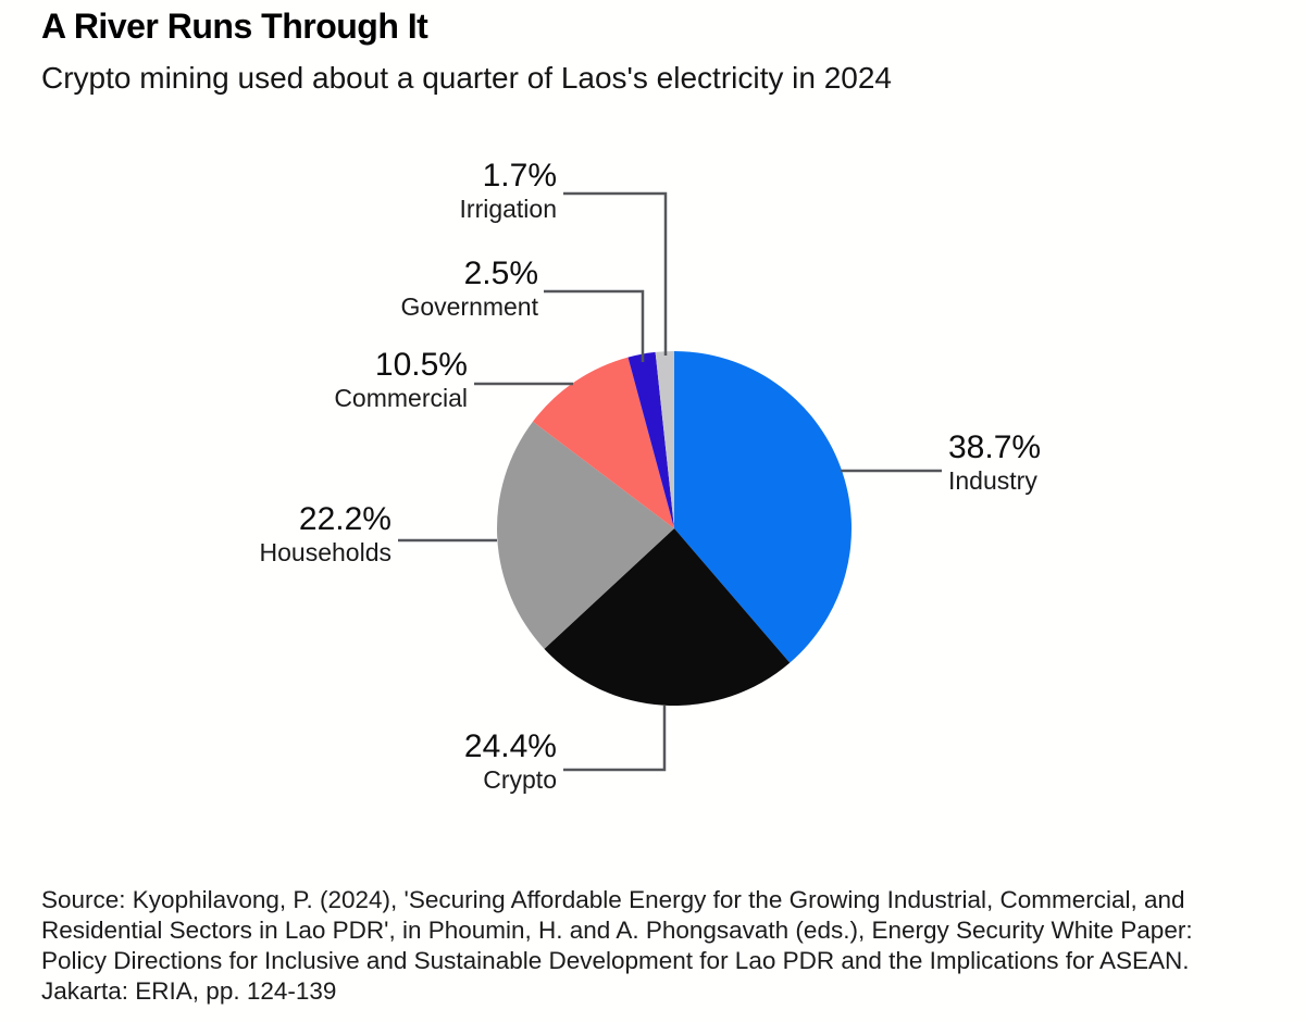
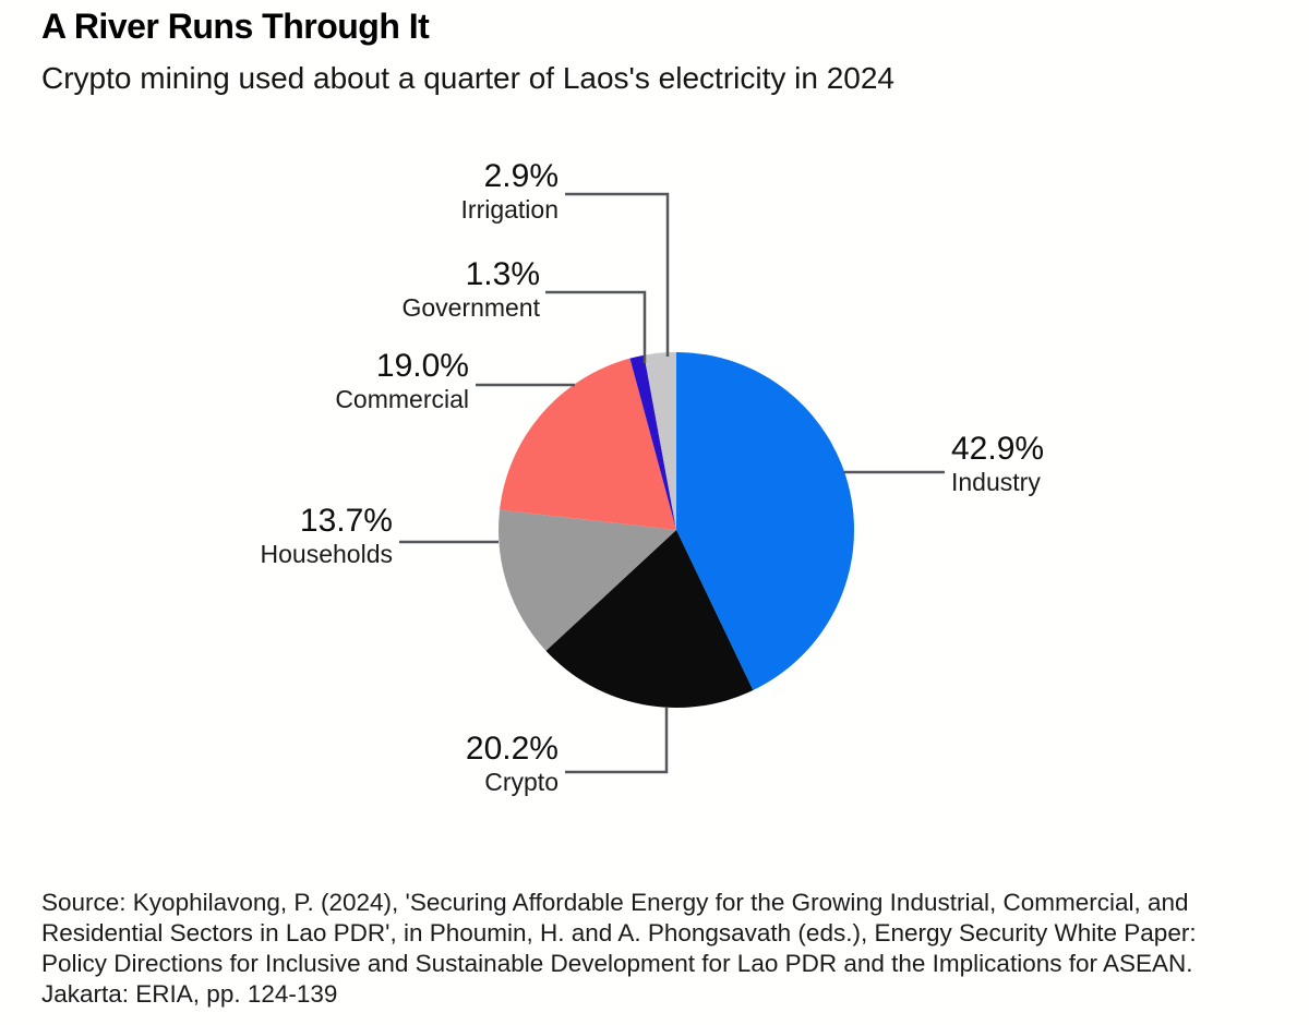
Industry: 38.7% -> 42.9%
Crypto: 24.4% -> 20.2%
Households: 22.2% -> 13.7%
Commercial: 10.5% -> 19.0%
Government: 2.5% -> 1.3%
Irrigation: 1.7% -> 2.9%
